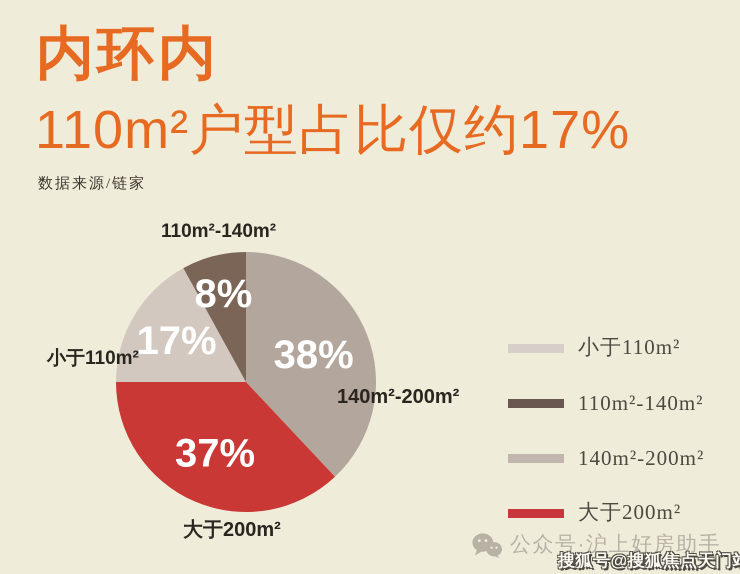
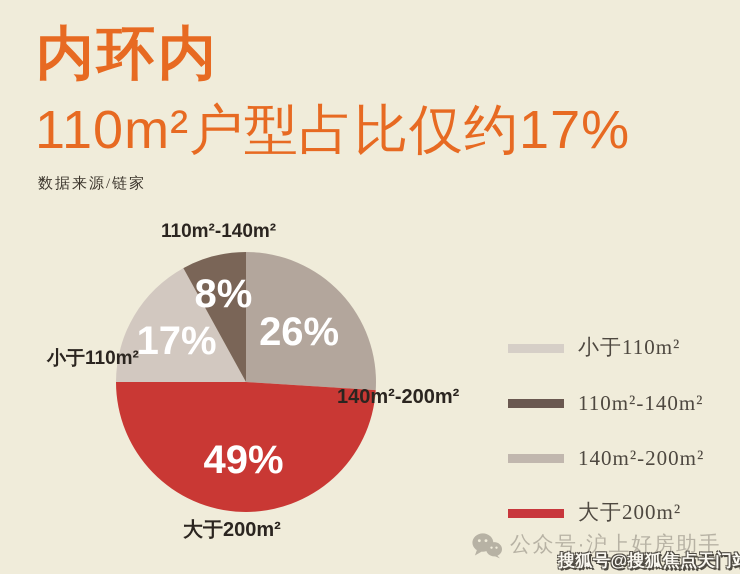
140m²-200m²: 38% -> 26%
大于200m²: 37% -> 49%
